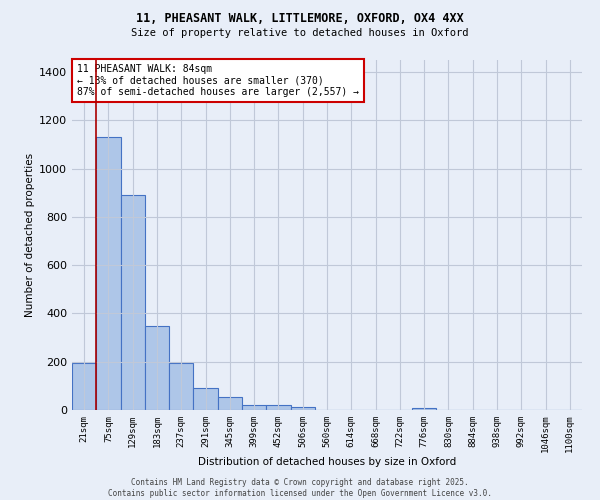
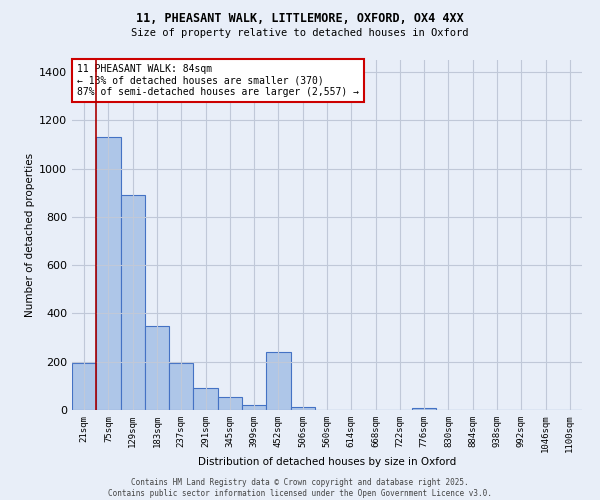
452sqm: 20 -> 240
